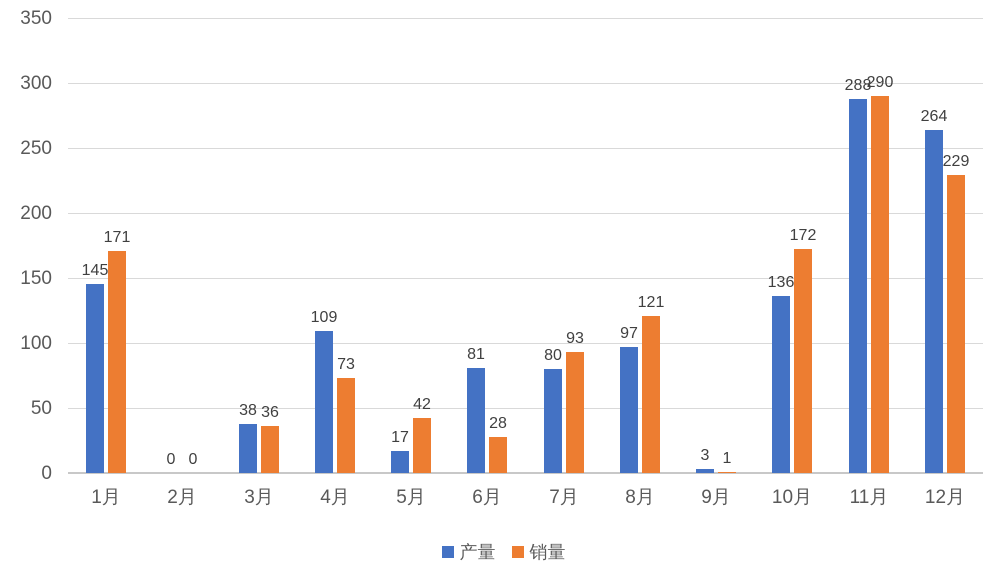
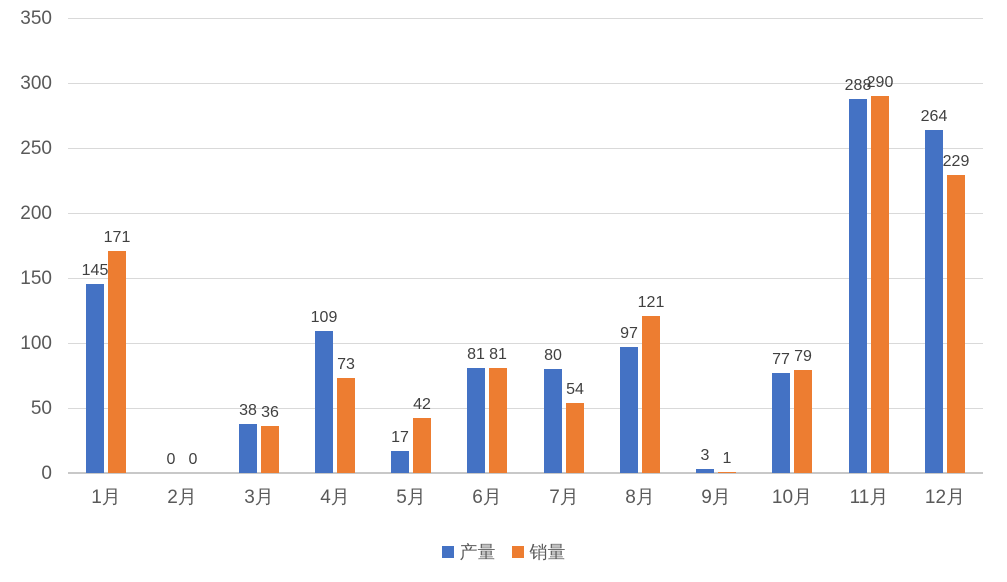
销量/6月: 28 -> 81
销量/7月: 93 -> 54
产量/10月: 136 -> 77
销量/10月: 172 -> 79
